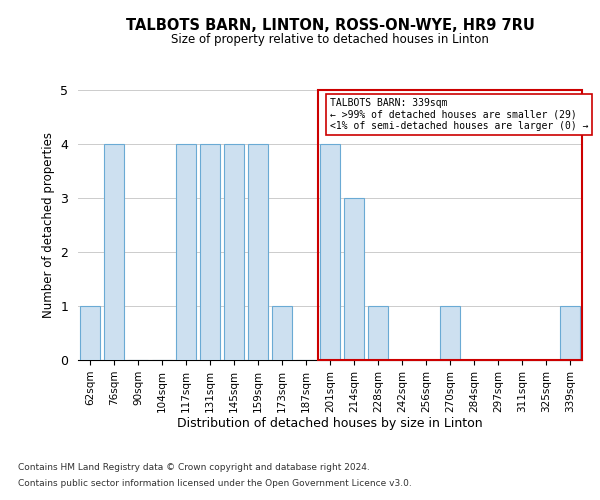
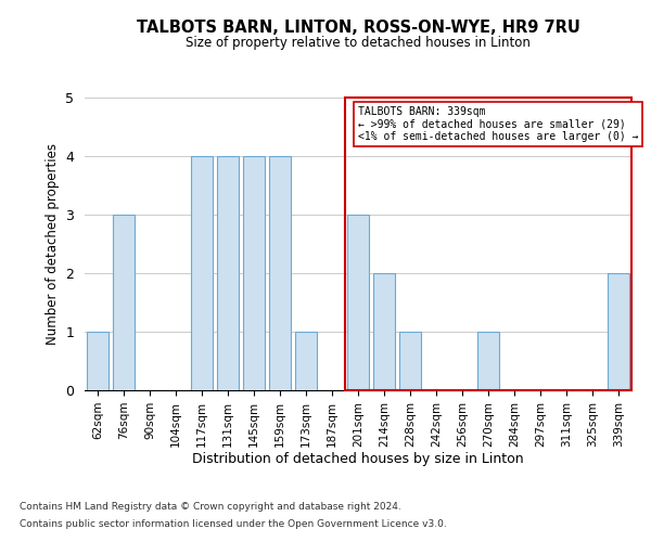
76sqm: 4 -> 3
201sqm: 4 -> 3
214sqm: 3 -> 2
339sqm: 1 -> 2
